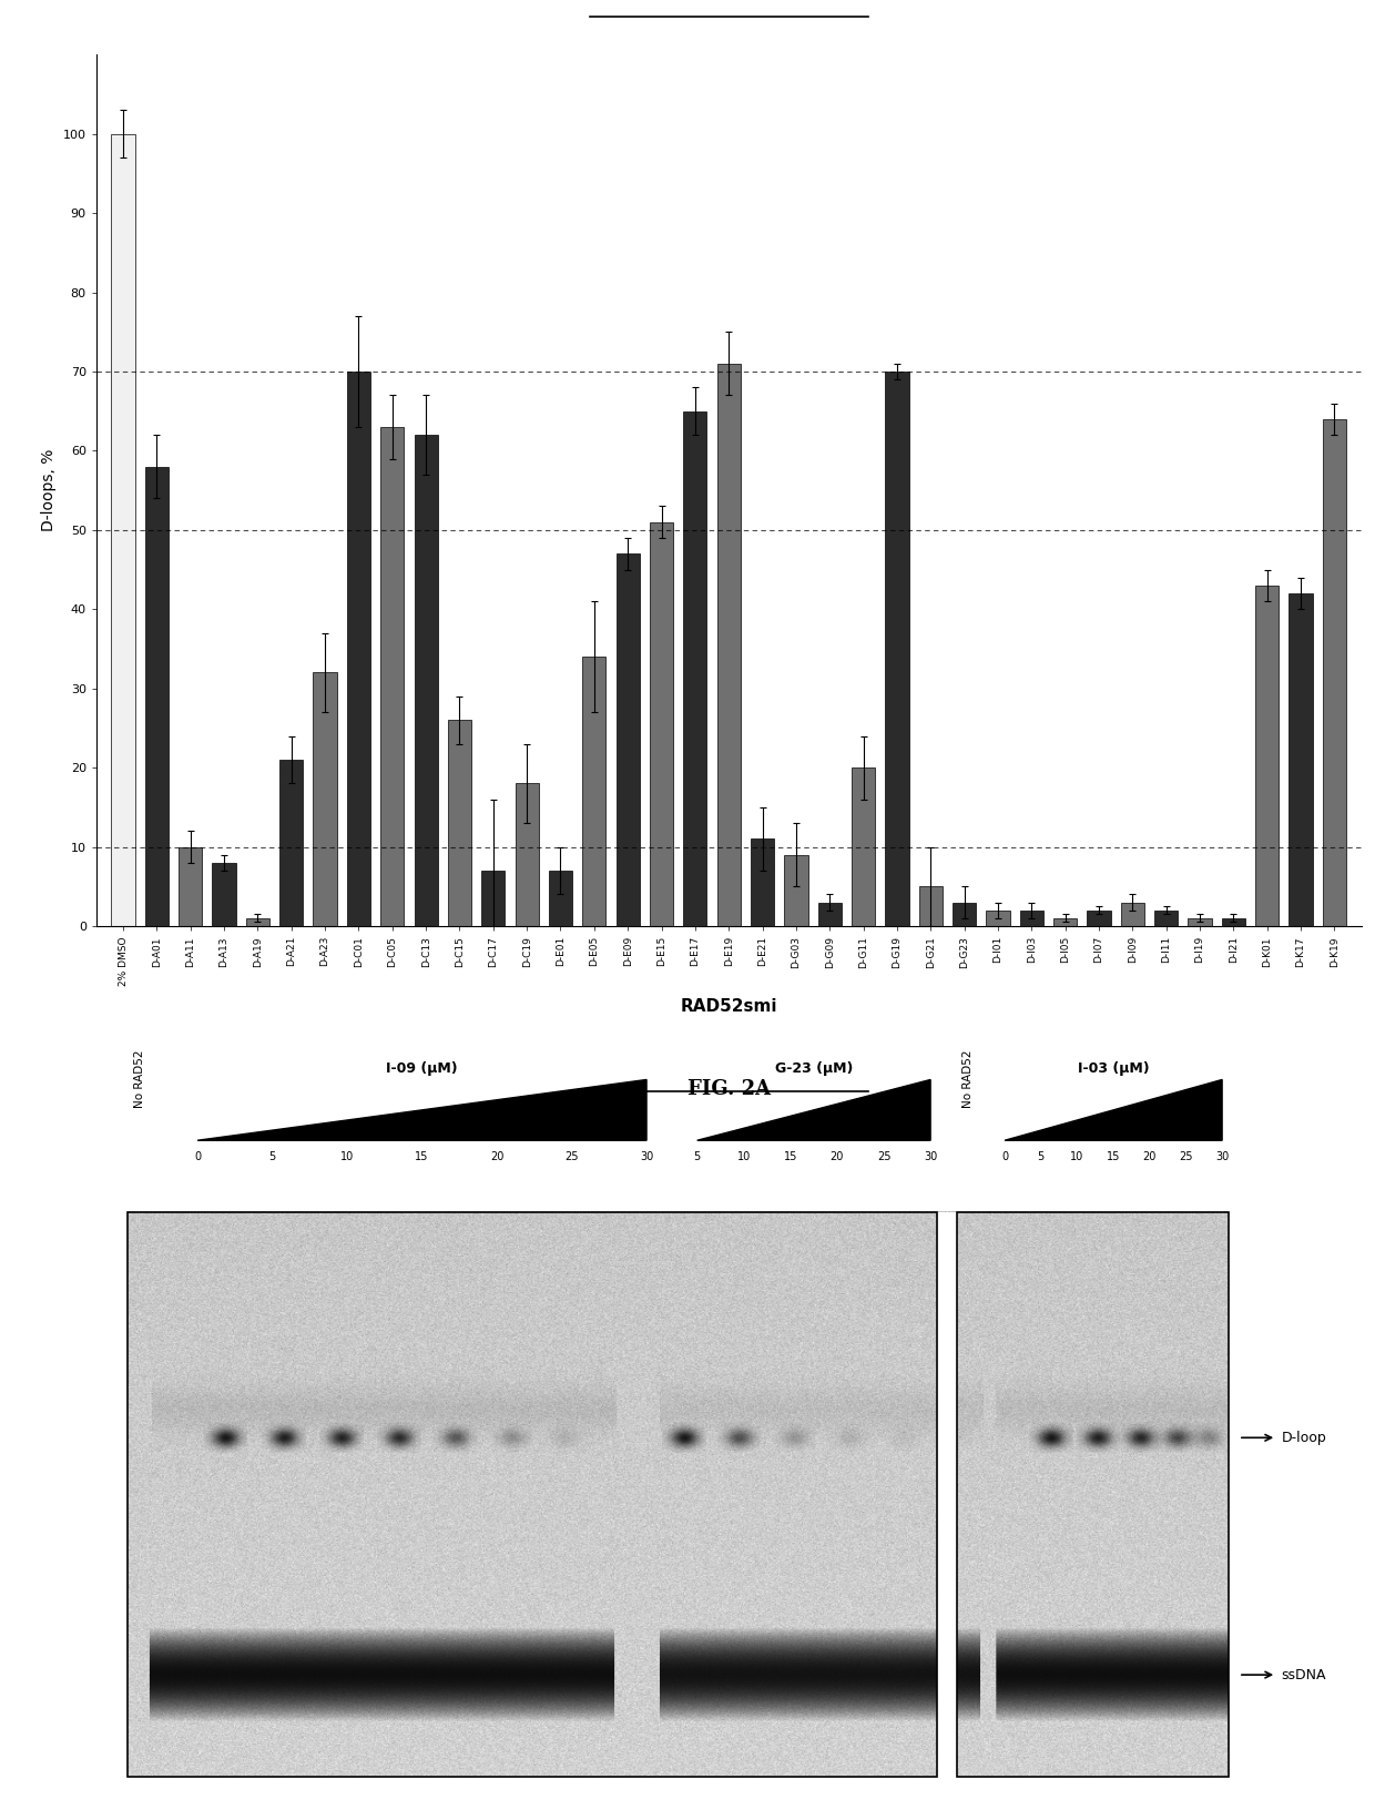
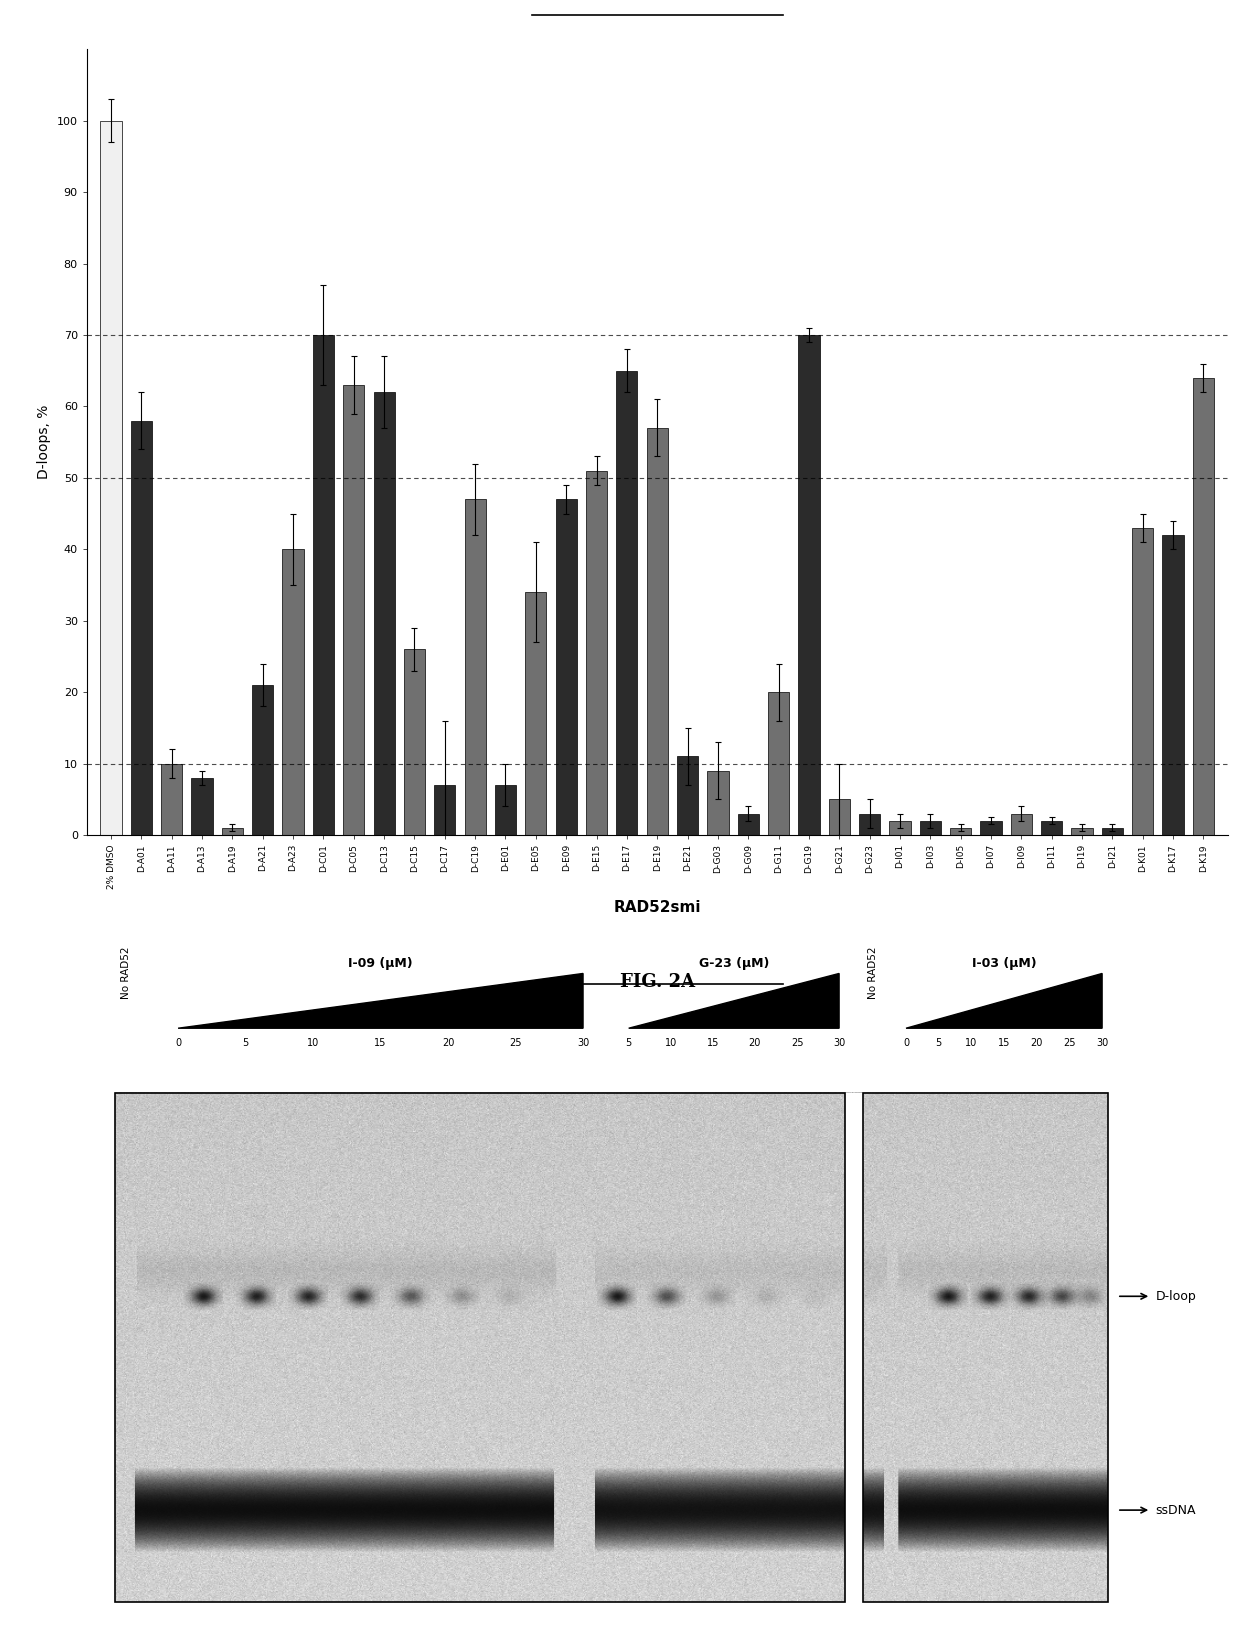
D-A23: 32 -> 40
D-C19: 18 -> 47
D-E19: 71 -> 57
